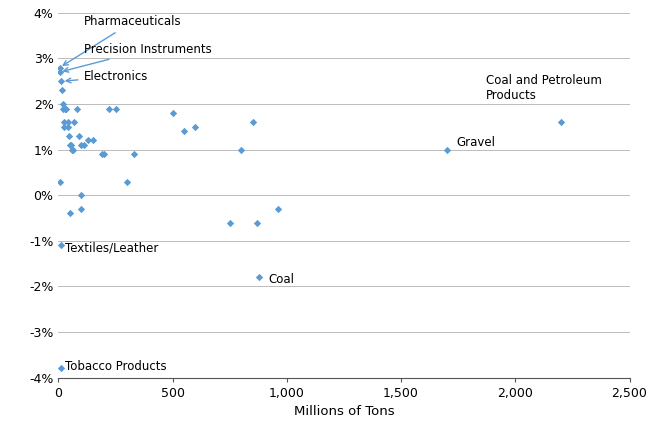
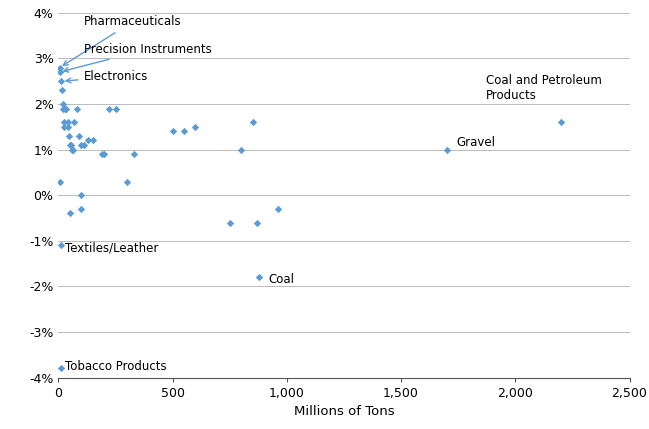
500: 1.8% -> 1.4%
